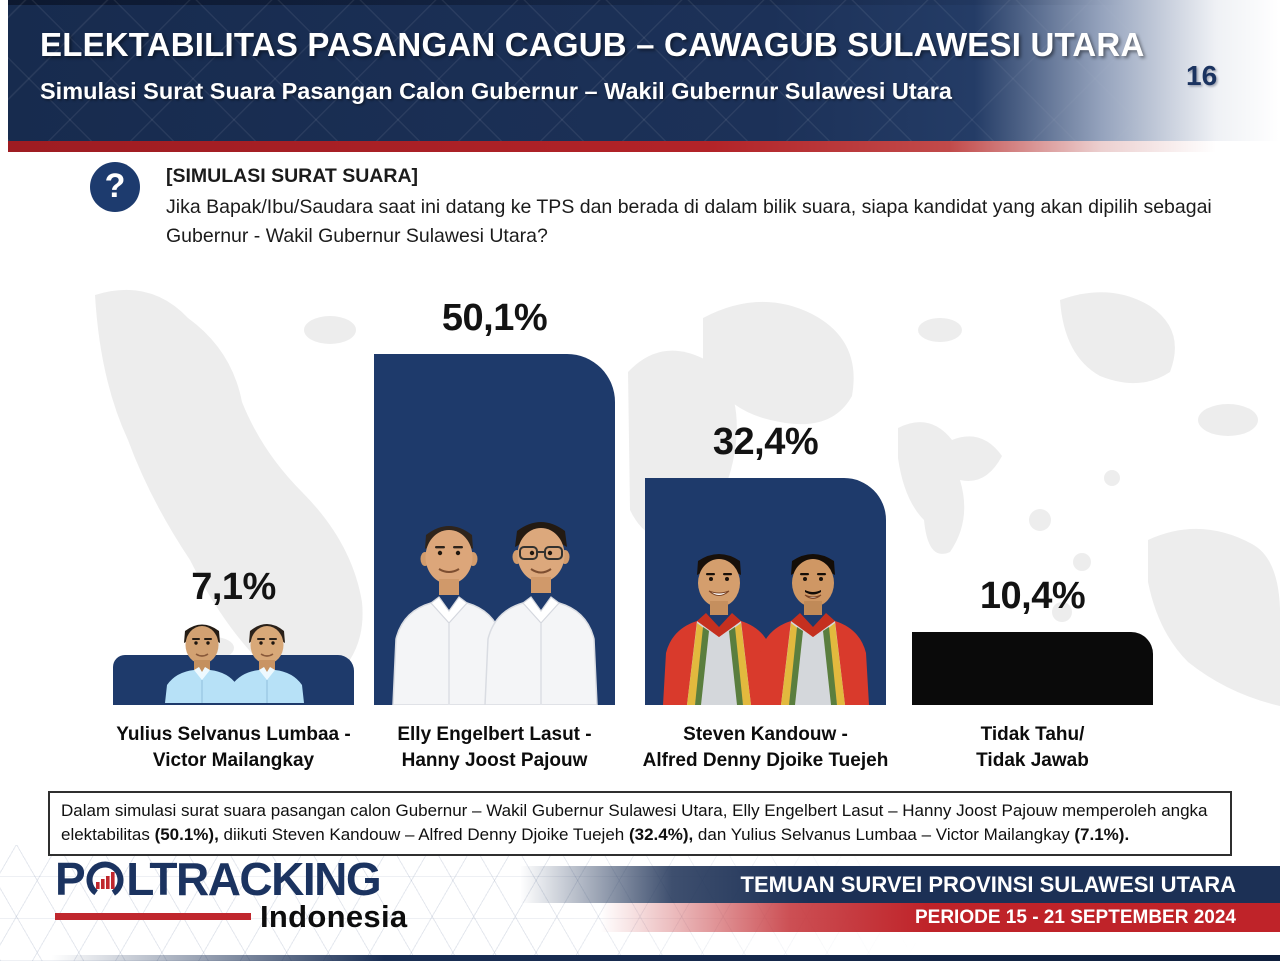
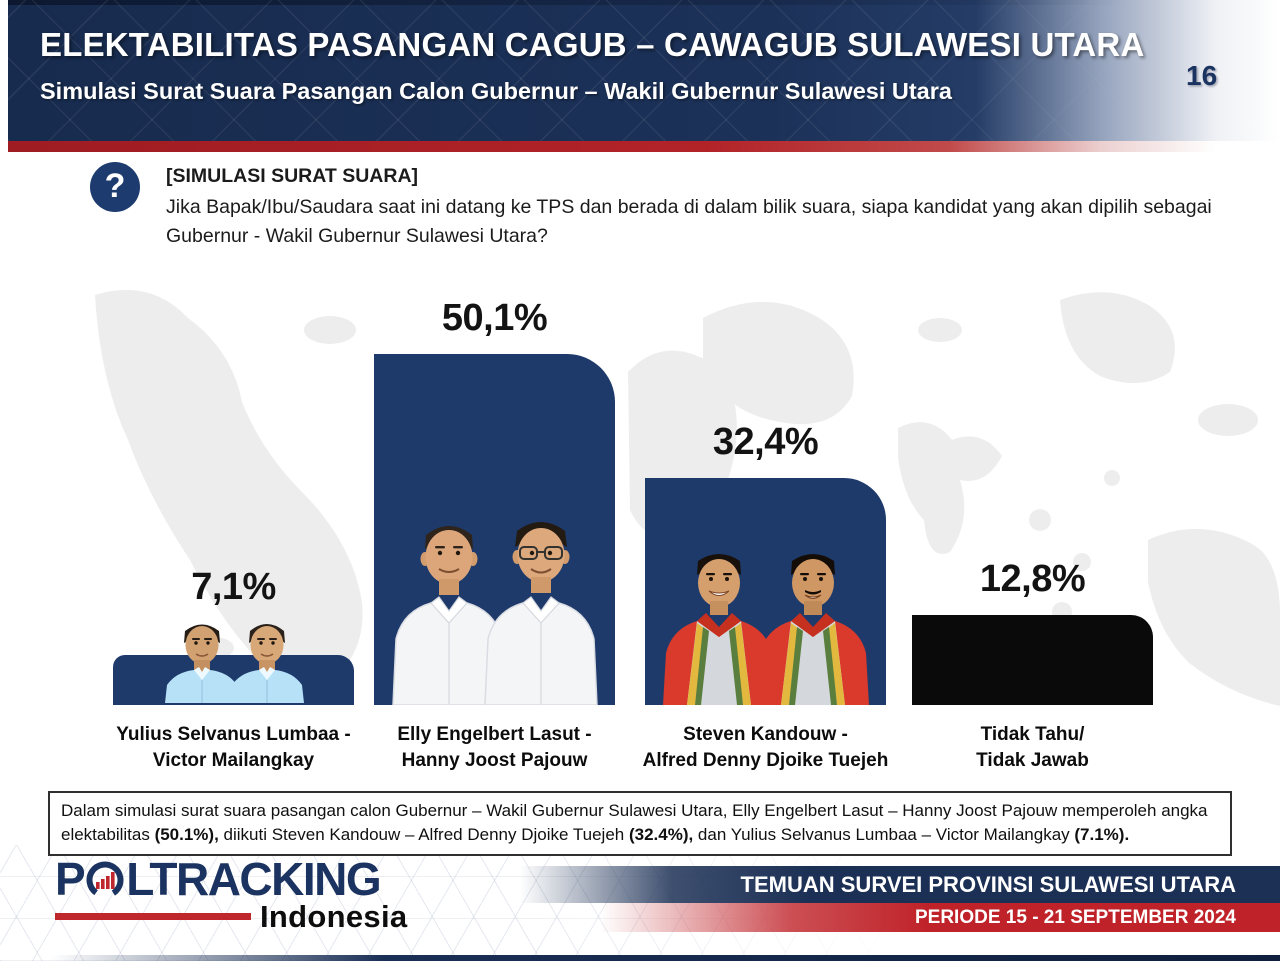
Tidak Tahu/Tidak Jawab: 10,4% -> 12,8%
